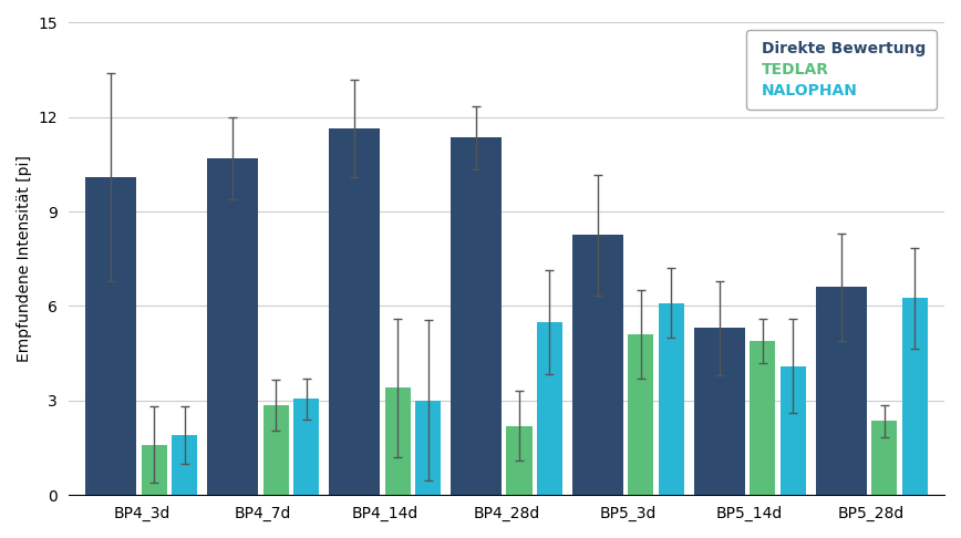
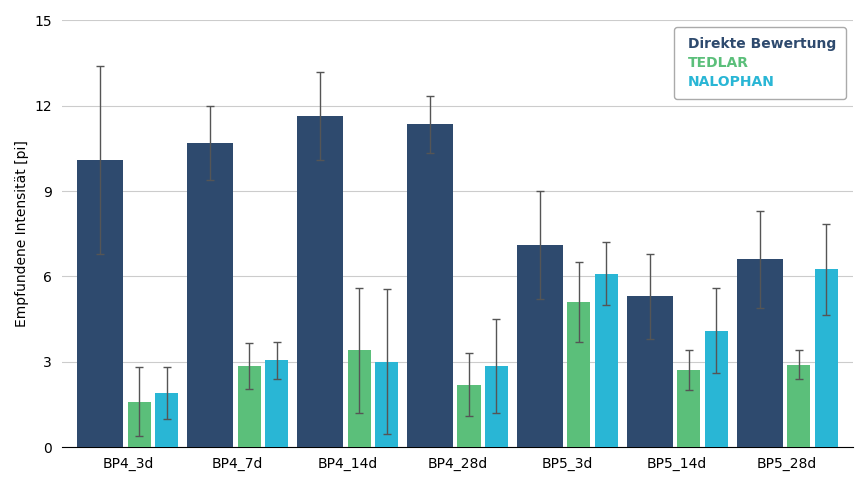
NALOPHAN/BP4_28d: 5.50 -> 2.85
Direkte Bewertung/BP5_3d: 8.25 -> 7.10
TEDLAR/BP5_14d: 4.90 -> 2.70
TEDLAR/BP5_28d: 2.35 -> 2.90
